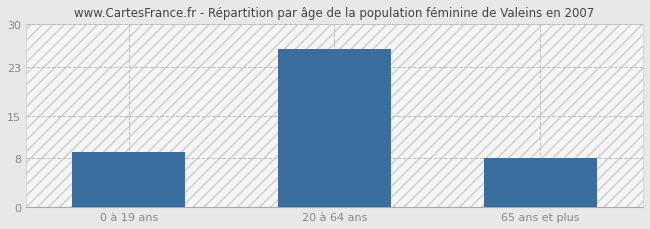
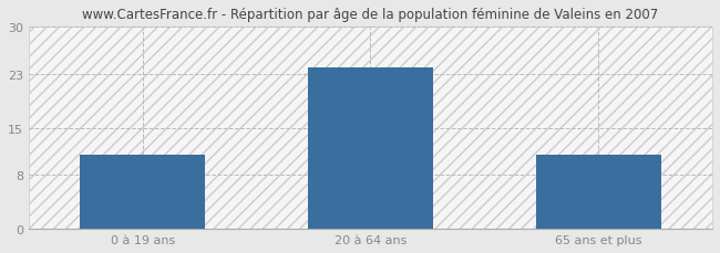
0 à 19 ans: 9 -> 11
20 à 64 ans: 26 -> 24
65 ans et plus: 8 -> 11
